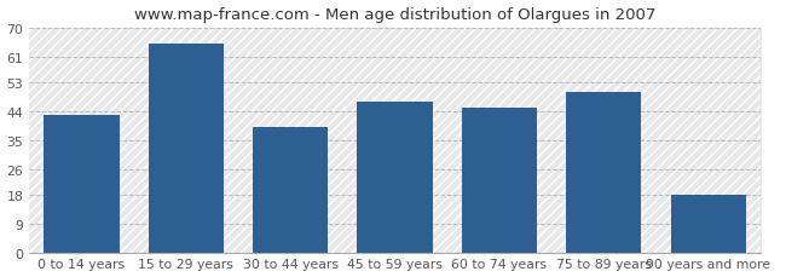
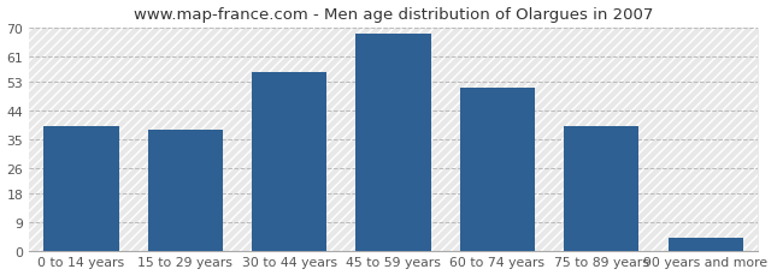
0 to 14 years: 43 -> 39
15 to 29 years: 65 -> 38
30 to 44 years: 39 -> 56
45 to 59 years: 47 -> 68
60 to 74 years: 45 -> 51
75 to 89 years: 50 -> 39
90 years and more: 18 -> 4
